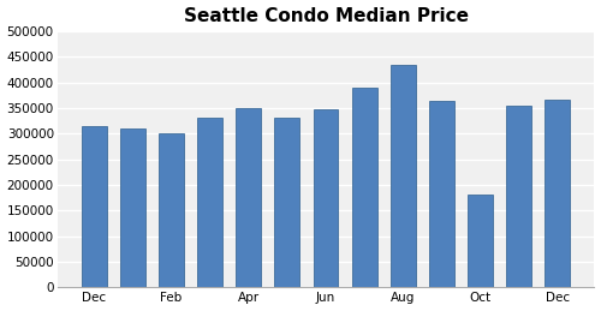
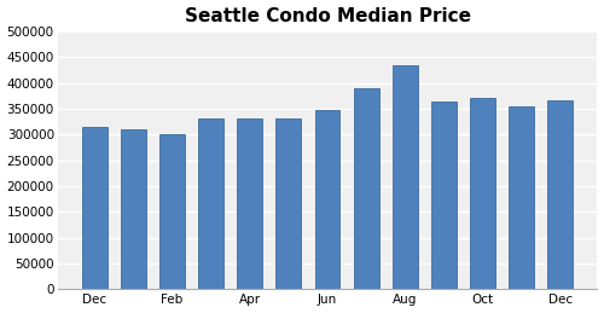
Apr: 350000 -> 330000
Oct: 180000 -> 370000
